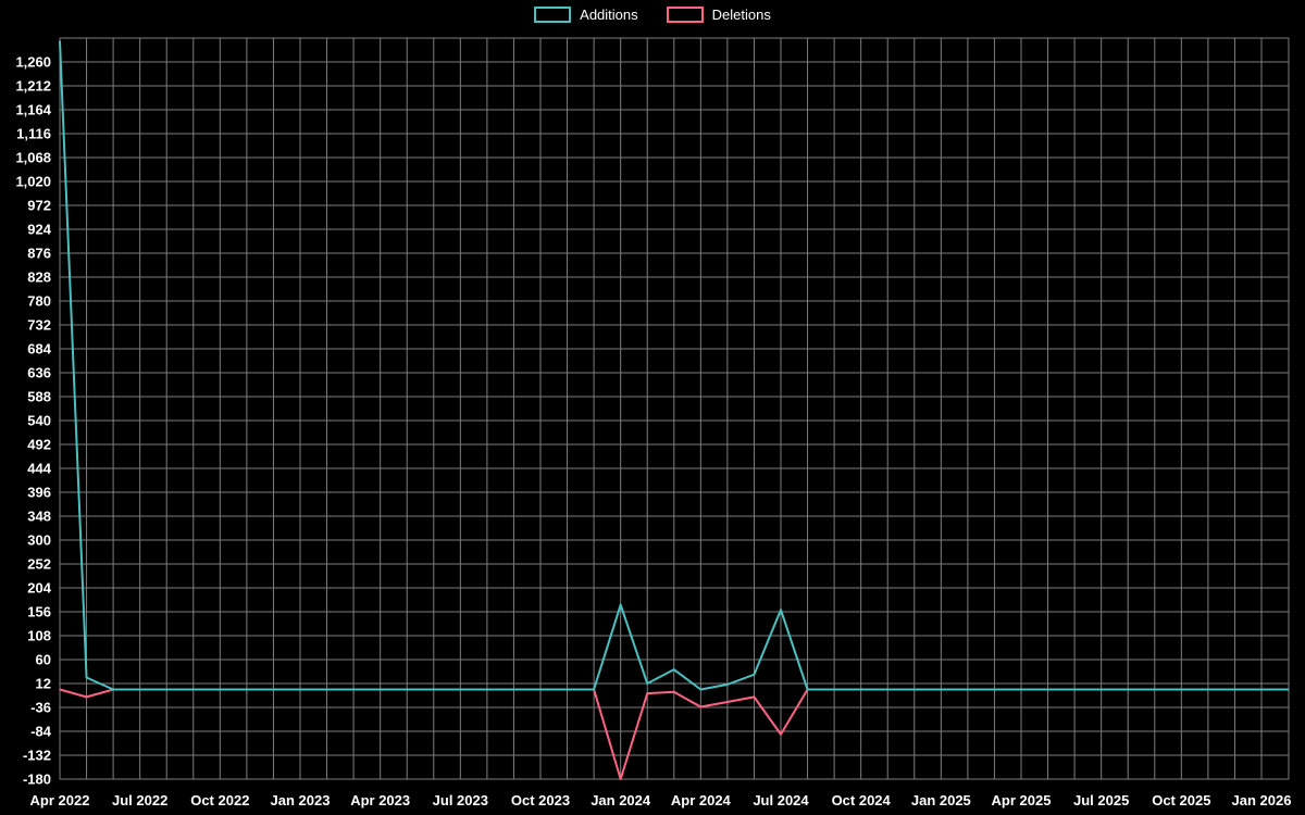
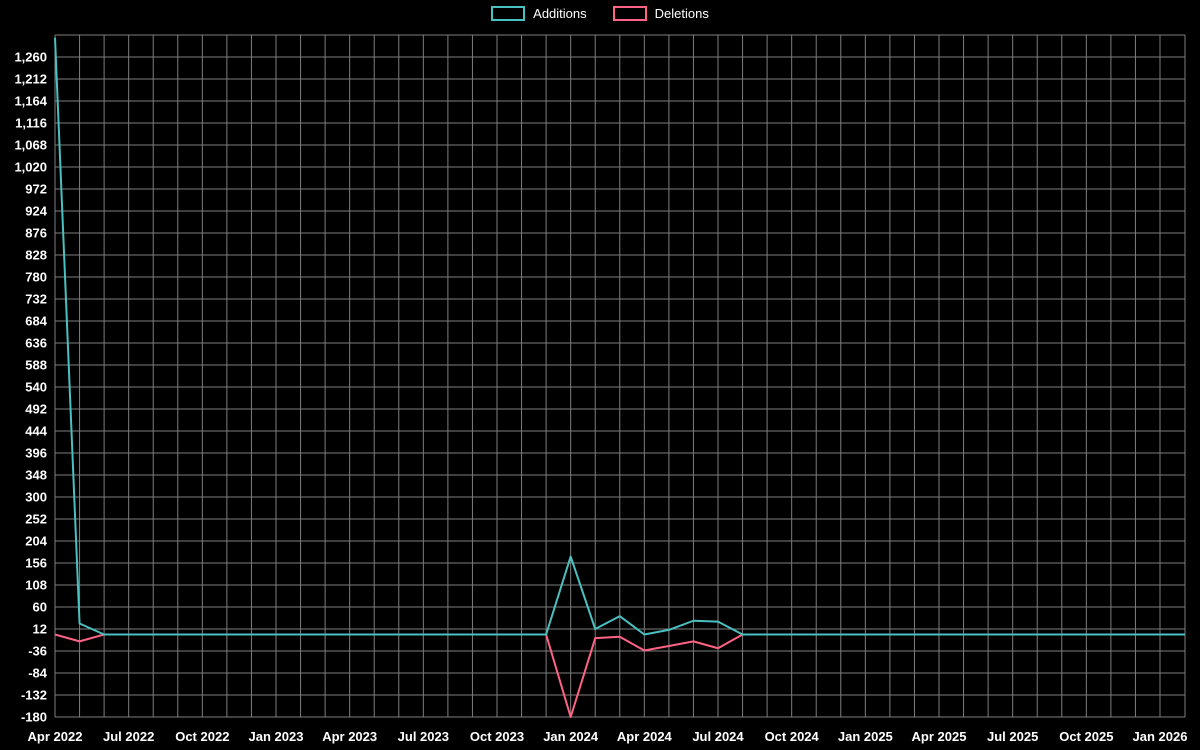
Additions/Jul 2024: 160 -> 30
Deletions/Jul 2024: -90 -> -30
